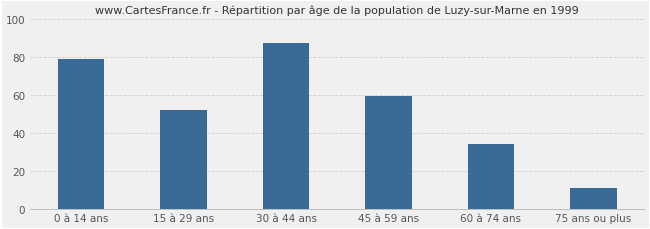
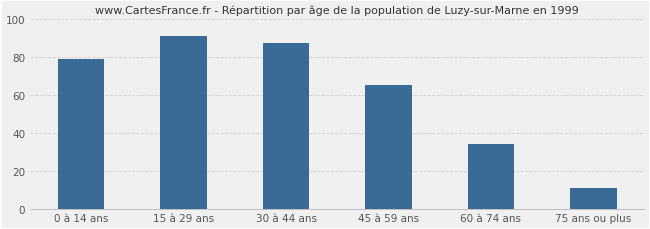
15 à 29 ans: 52 -> 91
45 à 59 ans: 59 -> 65
